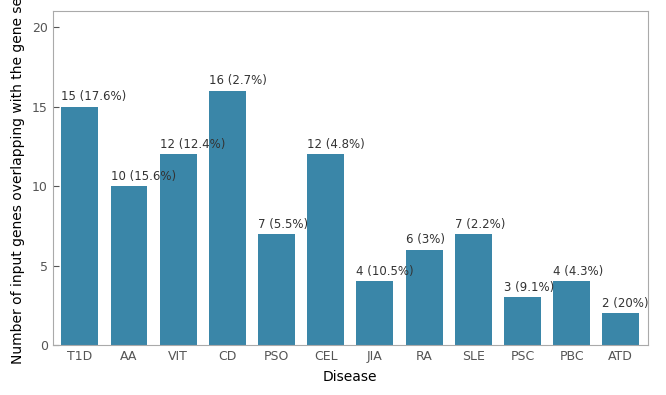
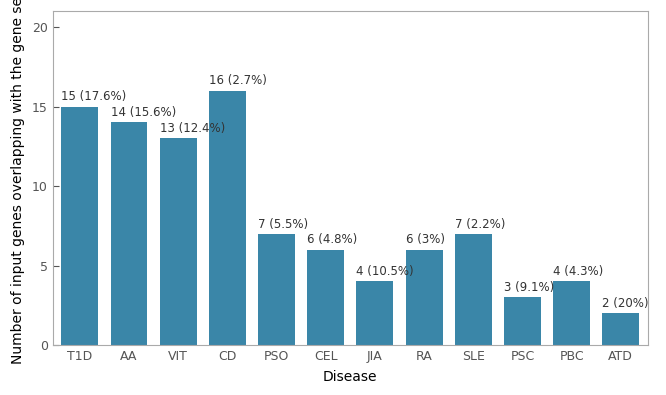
AA: 10 -> 14
VIT: 12 -> 13
CEL: 12 -> 6
